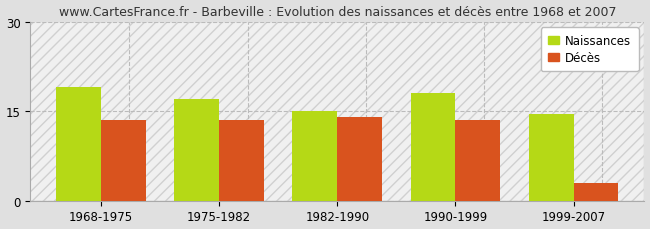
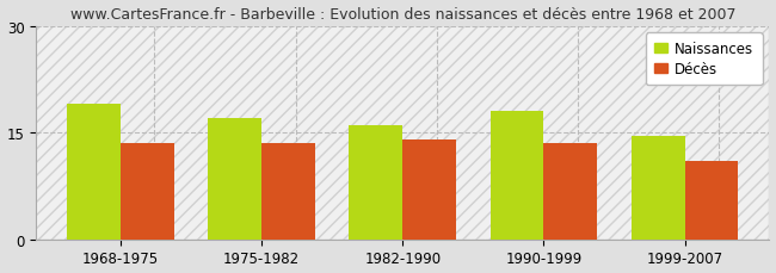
Naissances/1982-1990: 15.0 -> 16.0
Décès/1999-2007: 3.0 -> 11.0
